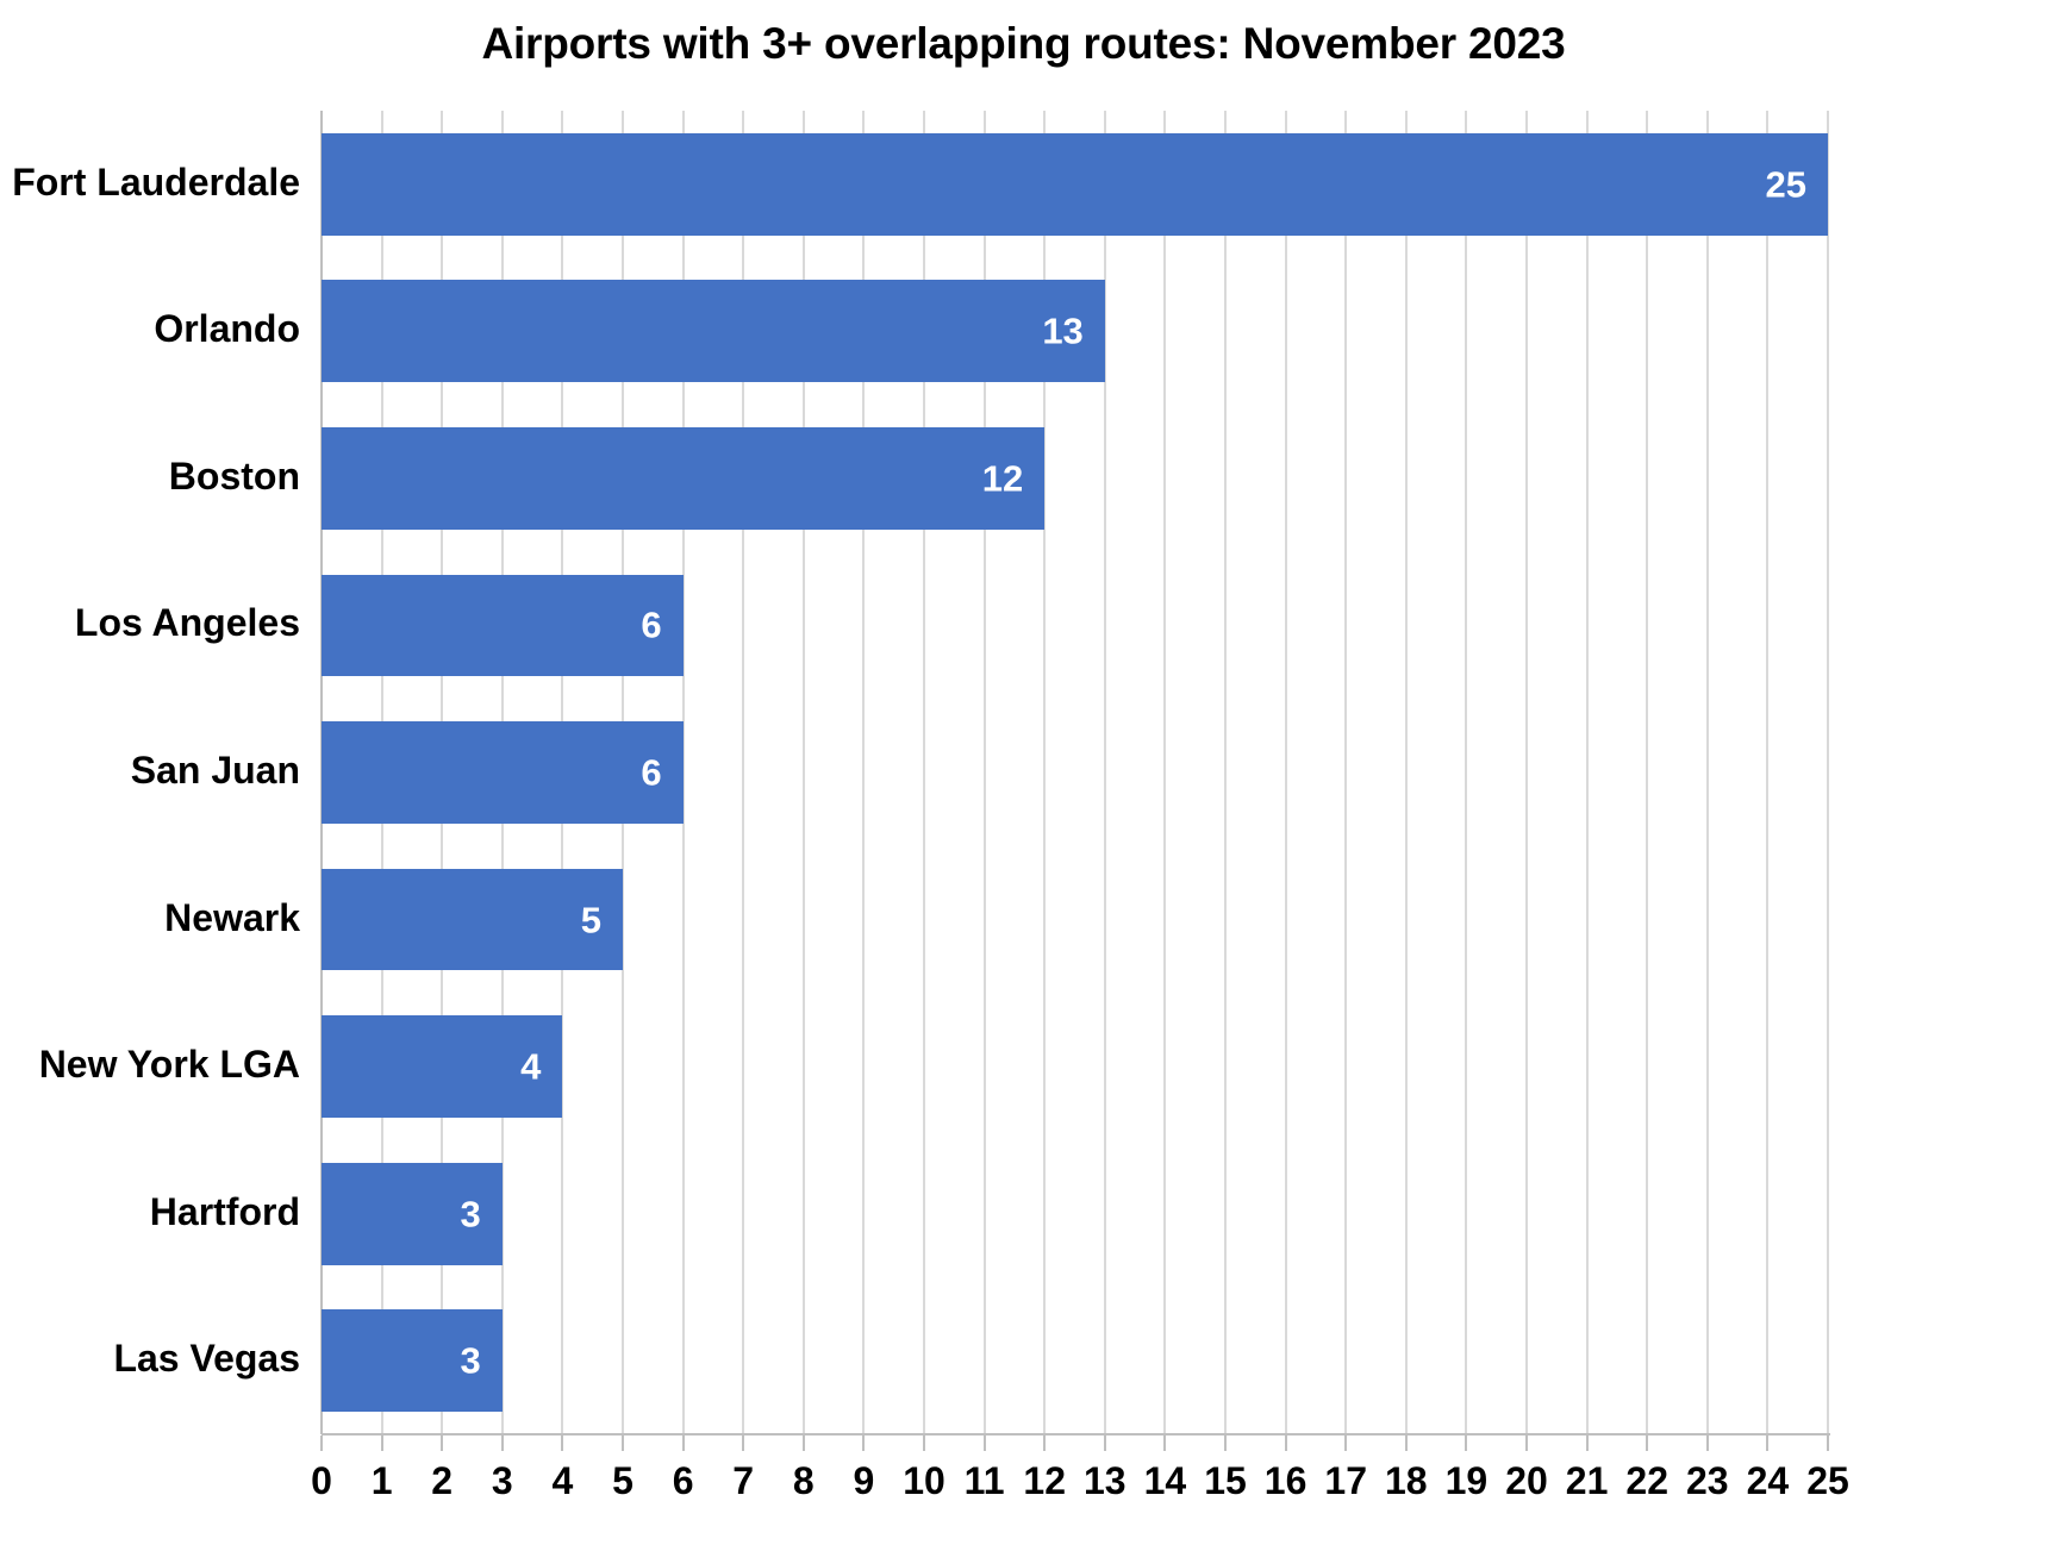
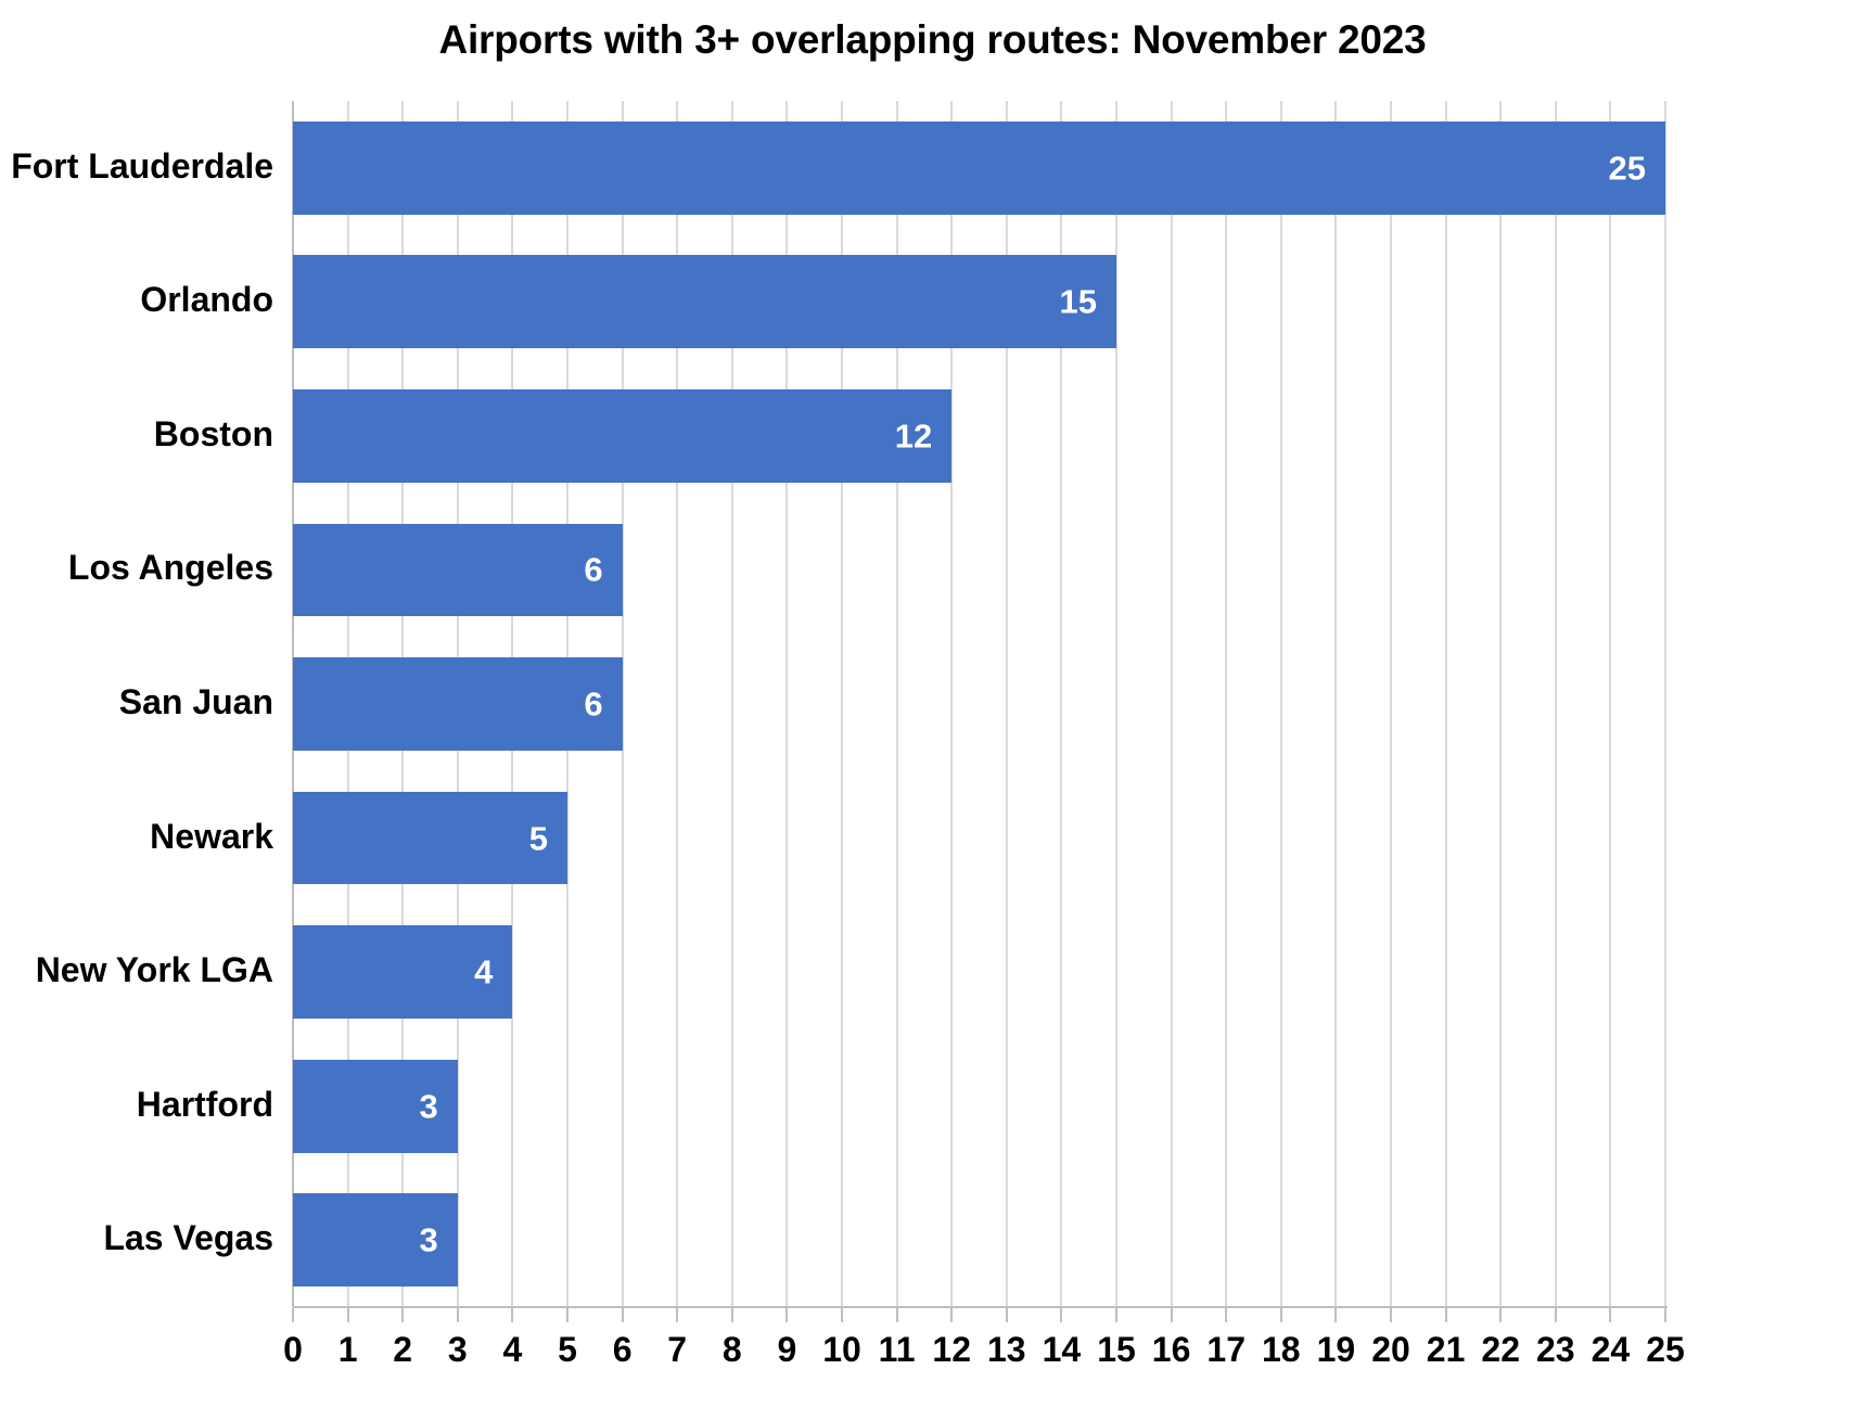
Orlando: 13 -> 15
